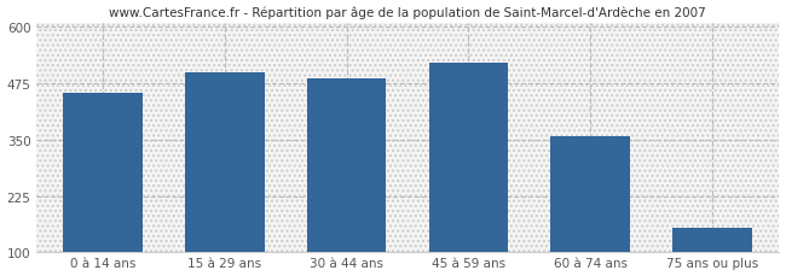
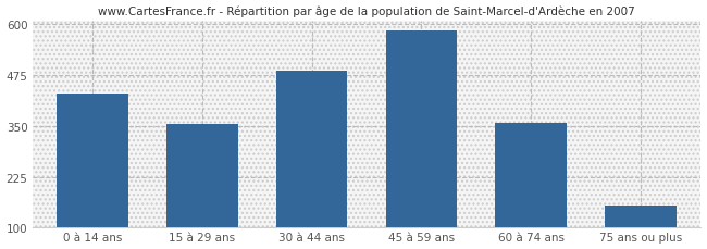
0 à 14 ans: 455 -> 430
15 à 29 ans: 500 -> 355
45 à 59 ans: 520 -> 585
